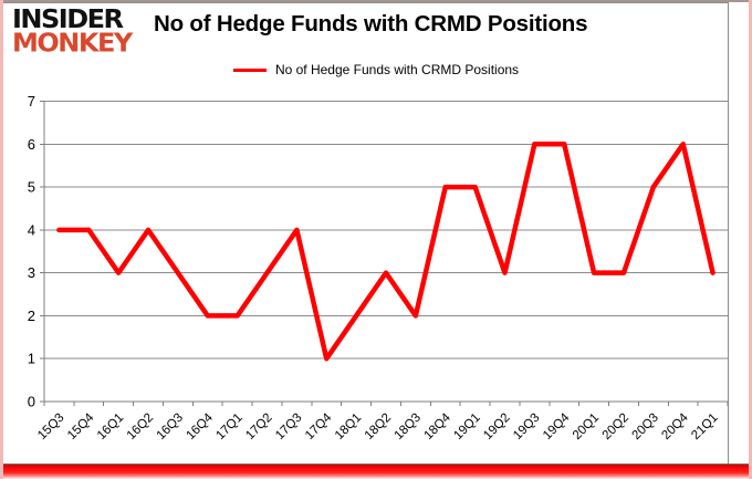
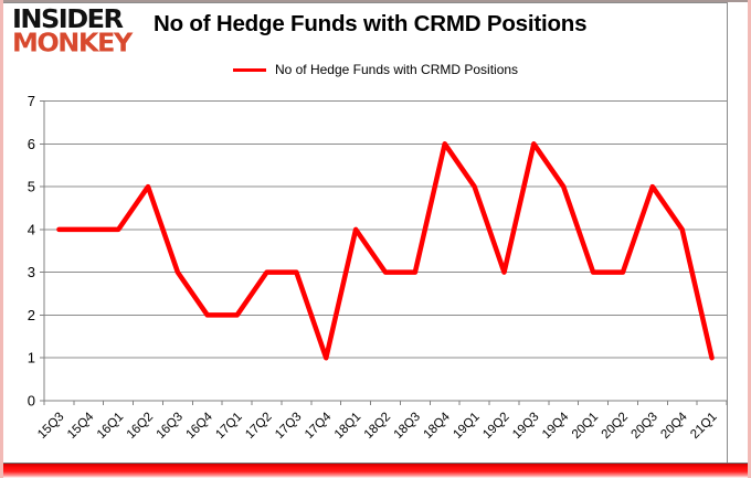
16Q1: 3 -> 4
16Q2: 4 -> 5
17Q3: 4 -> 3
18Q1: 2 -> 4
18Q3: 2 -> 3
18Q4: 5 -> 6
19Q4: 6 -> 5
20Q4: 6 -> 4
21Q1: 3 -> 1
